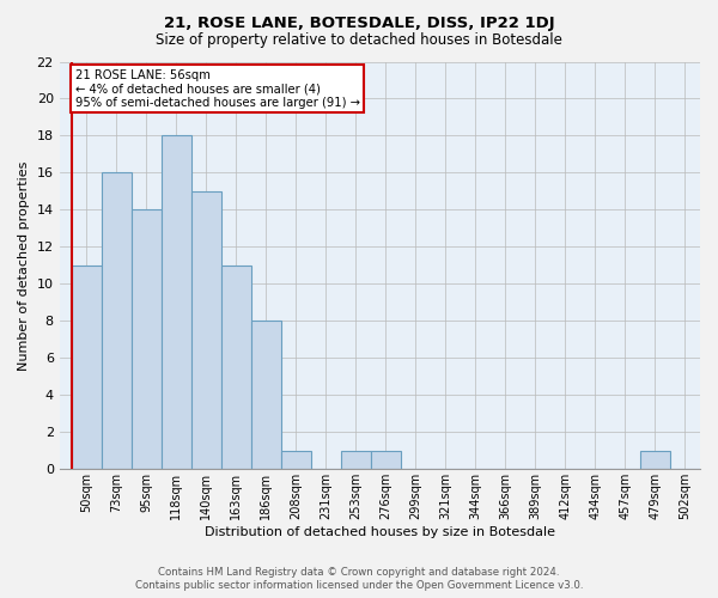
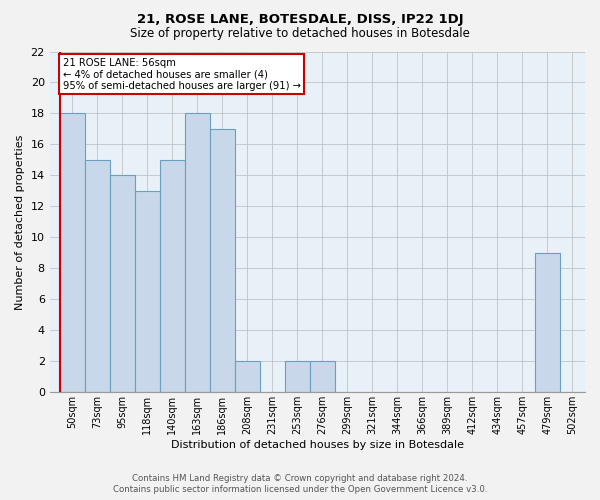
50sqm: 11 -> 18
73sqm: 16 -> 15
118sqm: 18 -> 13
163sqm: 11 -> 18
186sqm: 8 -> 17
208sqm: 1 -> 2
253sqm: 1 -> 2
276sqm: 1 -> 2
479sqm: 1 -> 9
